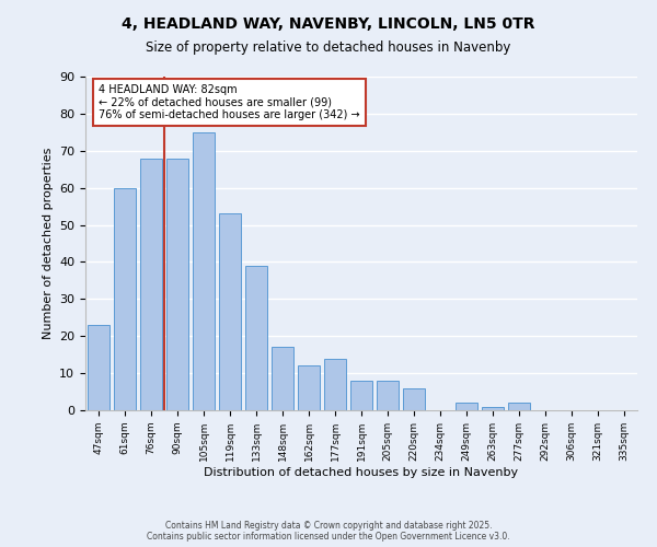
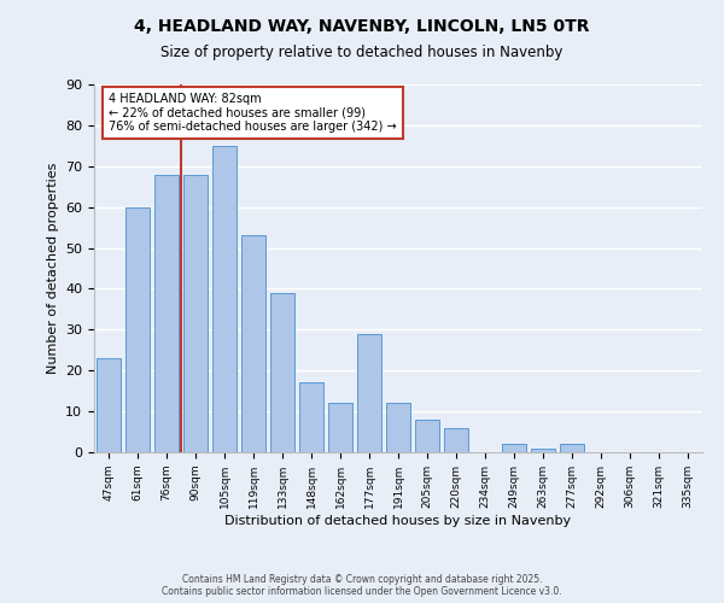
177sqm: 14 -> 29
191sqm: 8 -> 12
